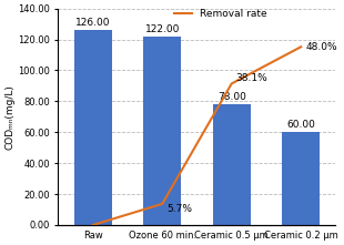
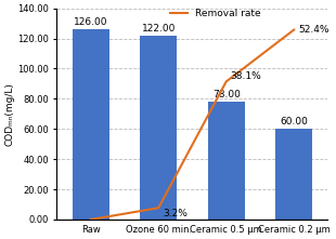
Removal rate/Ozone 60 min.: 5.7% -> 3.2%
Removal rate/Ceramic 0.2 μm: 48.0% -> 52.4%
